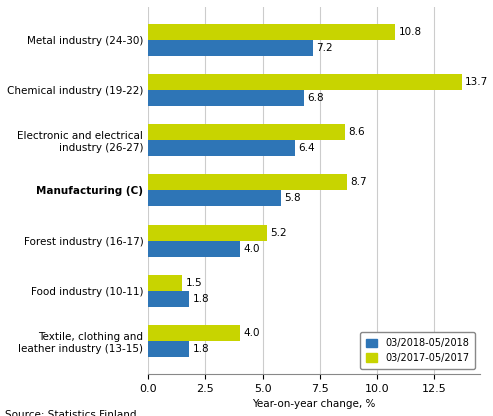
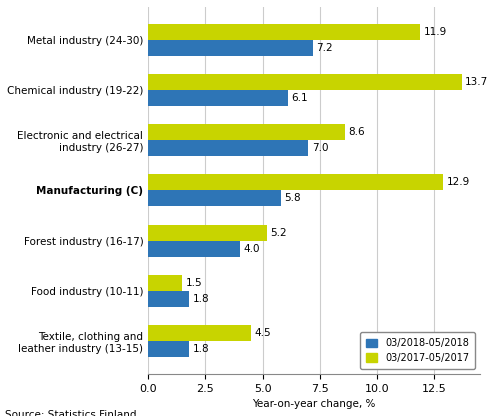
03/2017-05/2017/Metal industry (24-30): 10.8 -> 11.9
03/2018-05/2018/Chemical industry (19-22): 6.8 -> 6.1
03/2018-05/2018/Electronic and electrical industry (26-27): 6.4 -> 7.0
03/2017-05/2017/Manufacturing (C): 8.7 -> 12.9
03/2017-05/2017/Textile, clothing and leather industry (13-15): 4.0 -> 4.5
